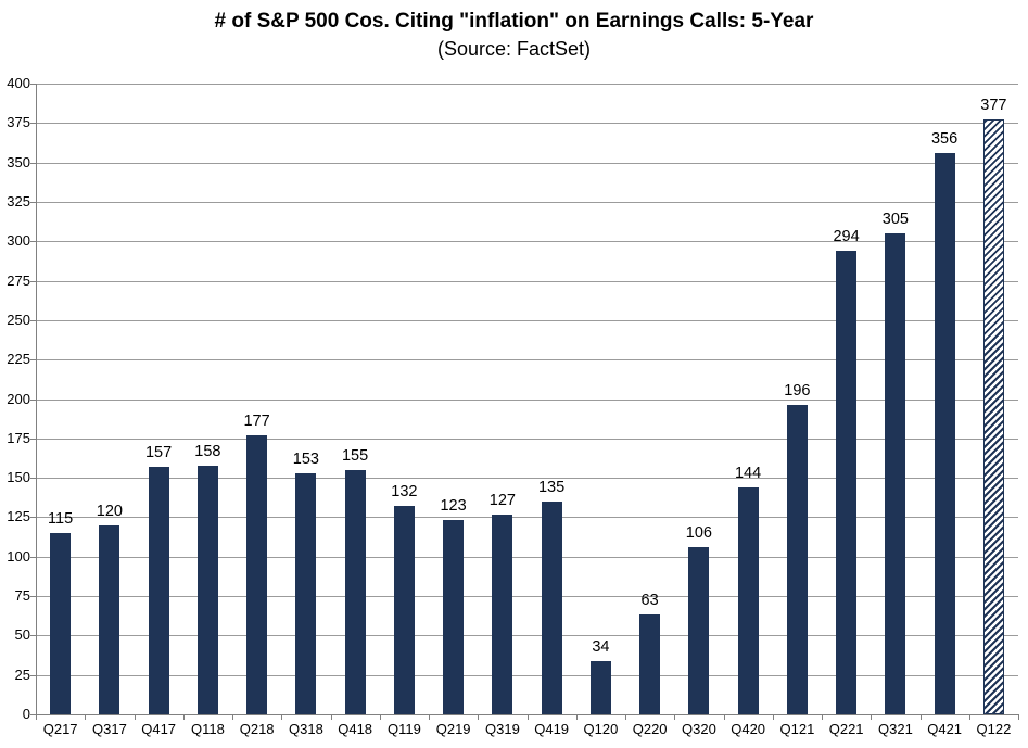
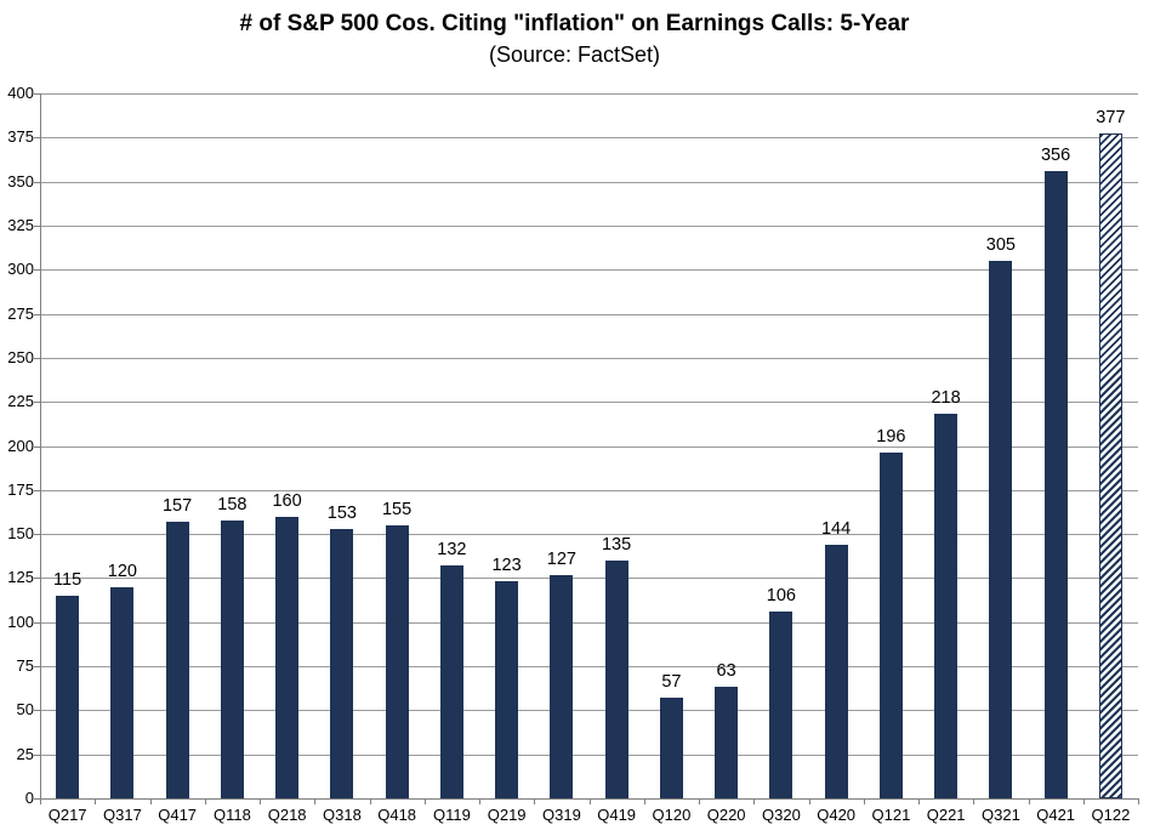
Q218: 177 -> 160
Q120: 34 -> 57
Q221: 294 -> 218
